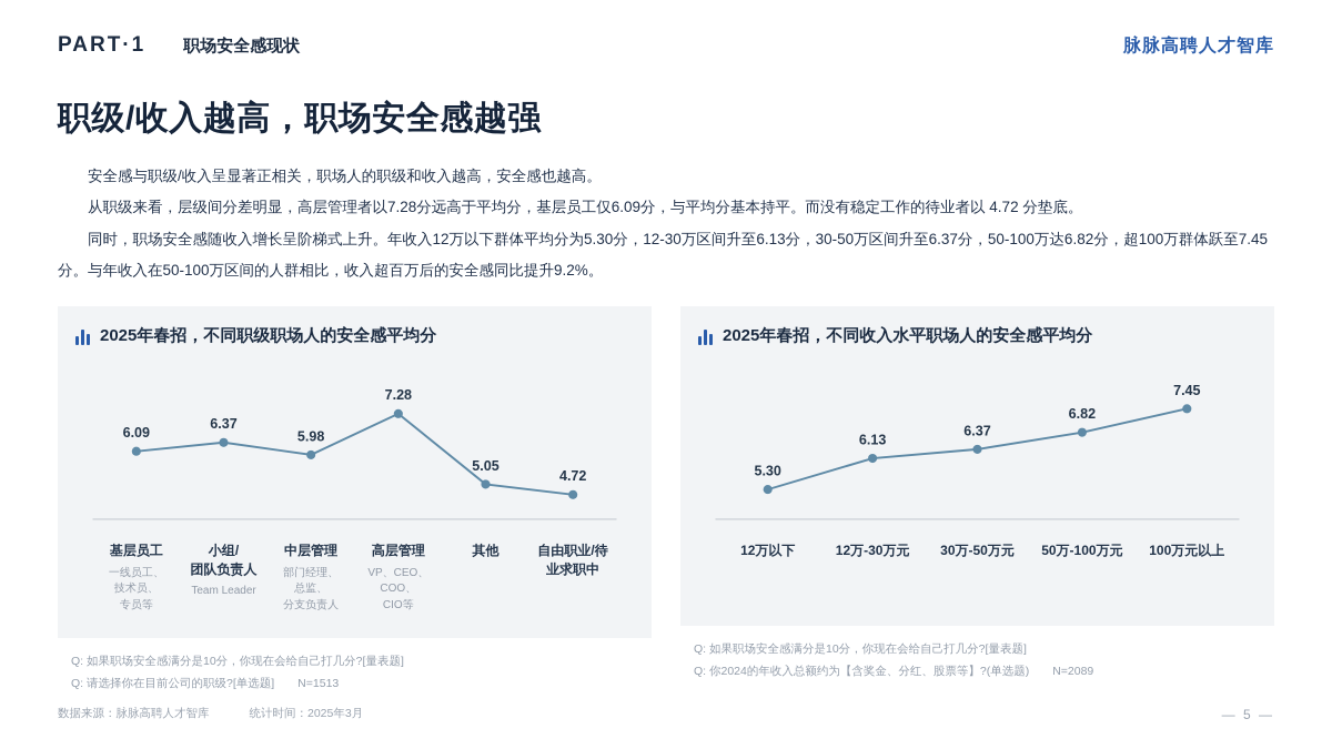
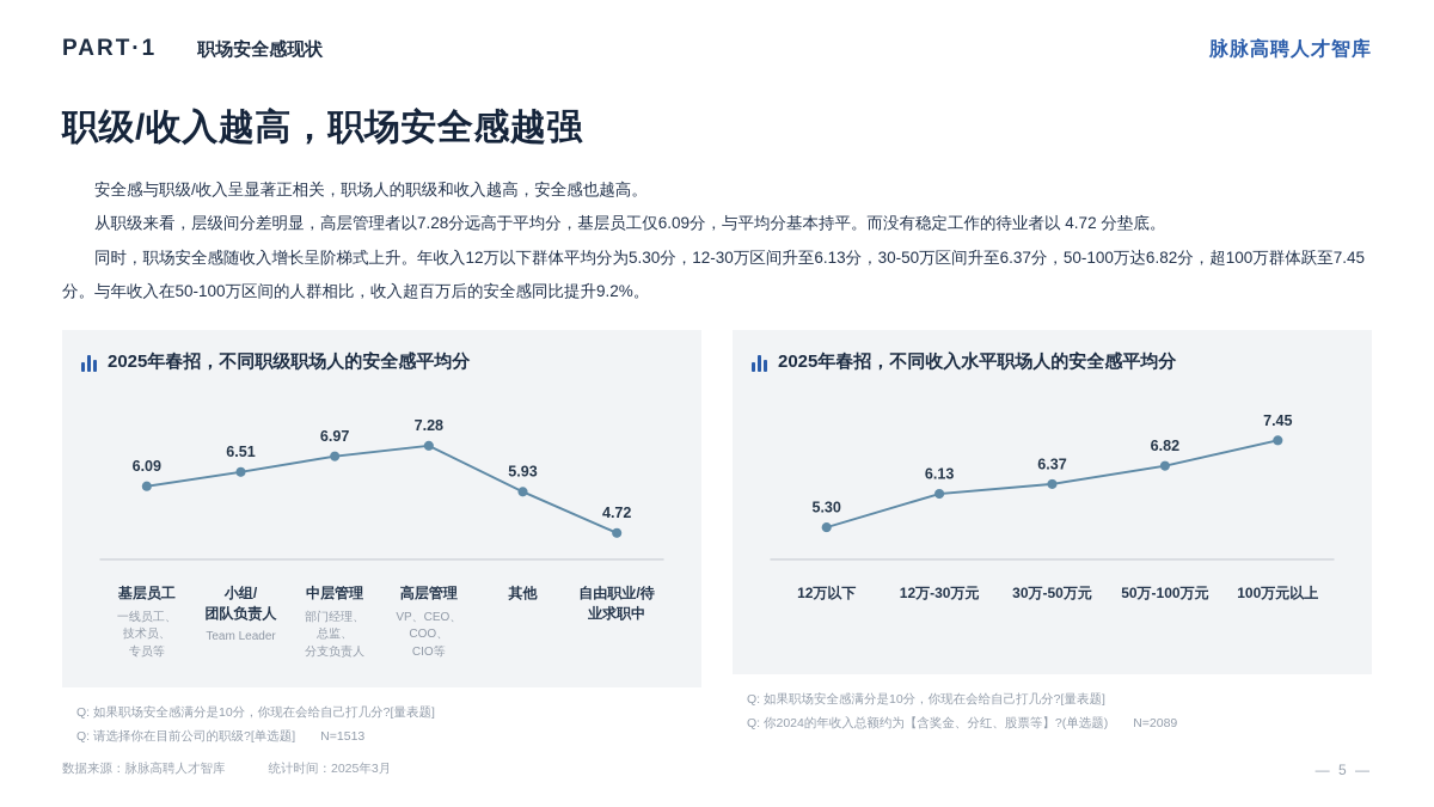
2025年春招，不同职级职场人的安全感平均分/小组/团队负责人: 6.37 -> 6.51
2025年春招，不同职级职场人的安全感平均分/中层管理: 5.98 -> 6.97
2025年春招，不同职级职场人的安全感平均分/其他: 5.05 -> 5.93
